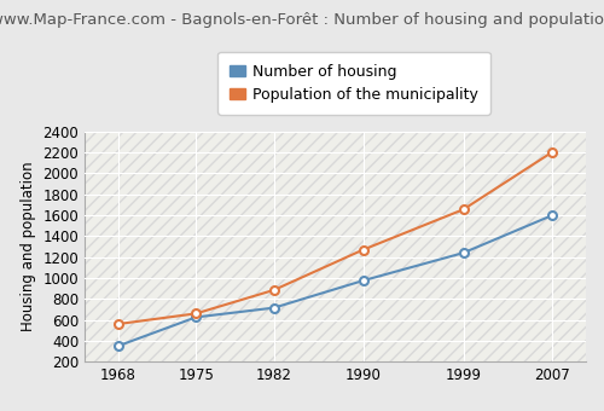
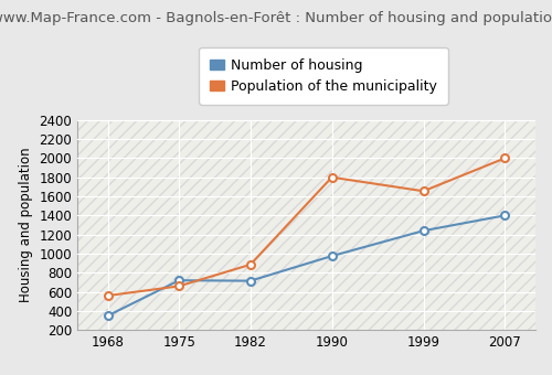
Number of housing/1975: 620 -> 720
Population of the municipality/1990: 1270 -> 1800
Number of housing/2007: 1600 -> 1400
Population of the municipality/2007: 2200 -> 2000
